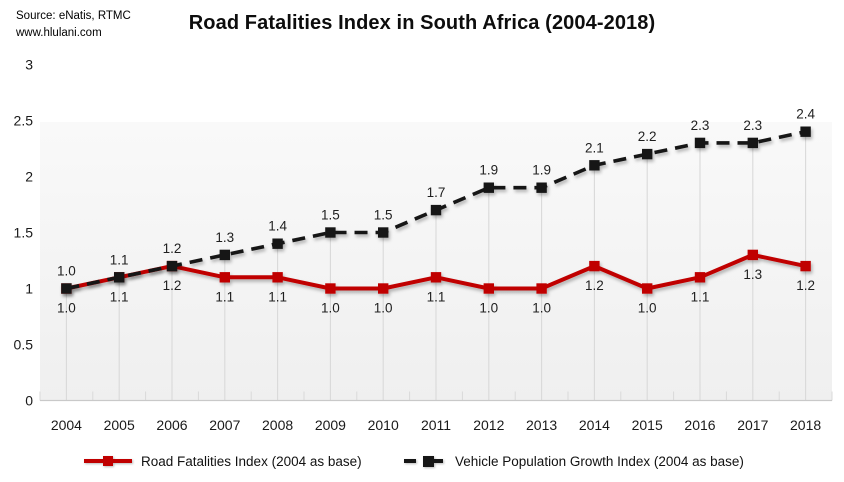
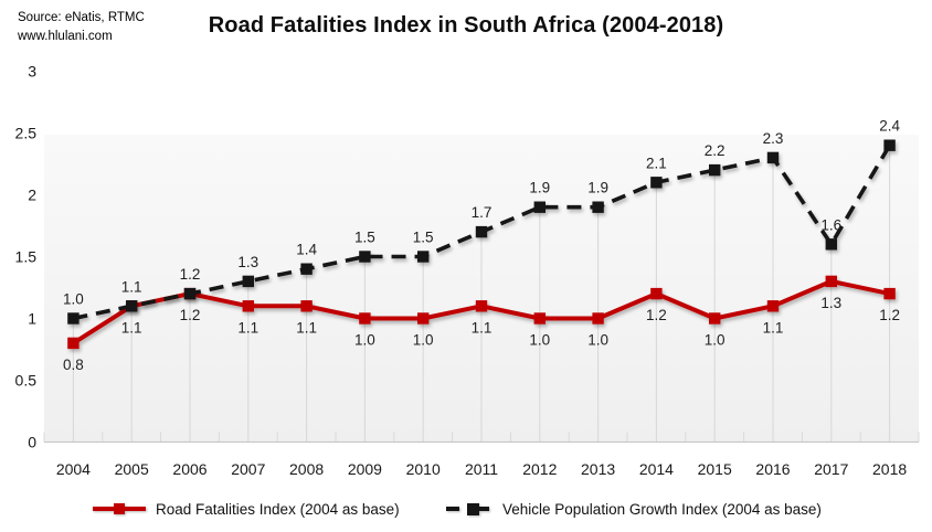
Road Fatalities Index (2004 as base)/2004: 1.0 -> 0.8
Vehicle Population Growth Index (2004 as base)/2017: 2.3 -> 1.6
